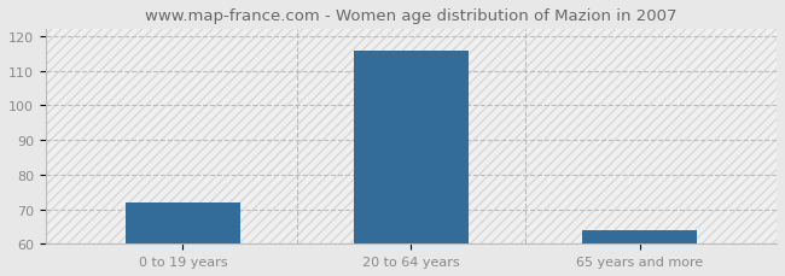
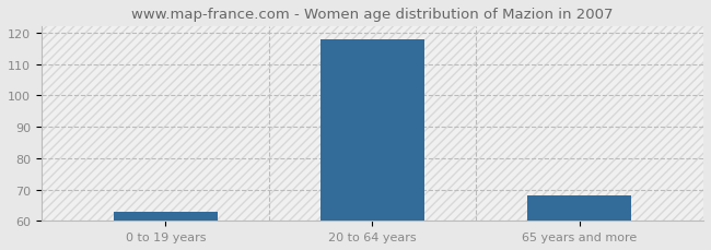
0 to 19 years: 72 -> 63
20 to 64 years: 116 -> 118
65 years and more: 64 -> 68
